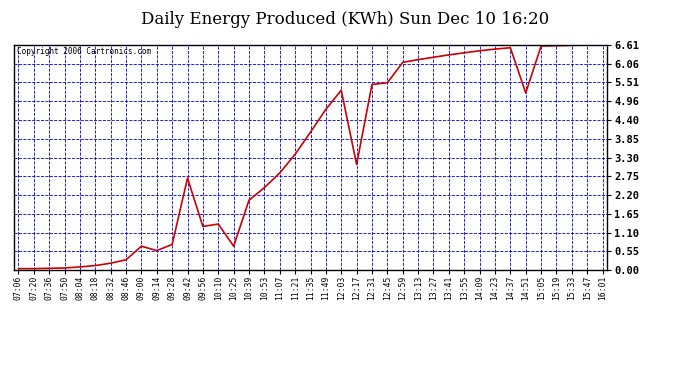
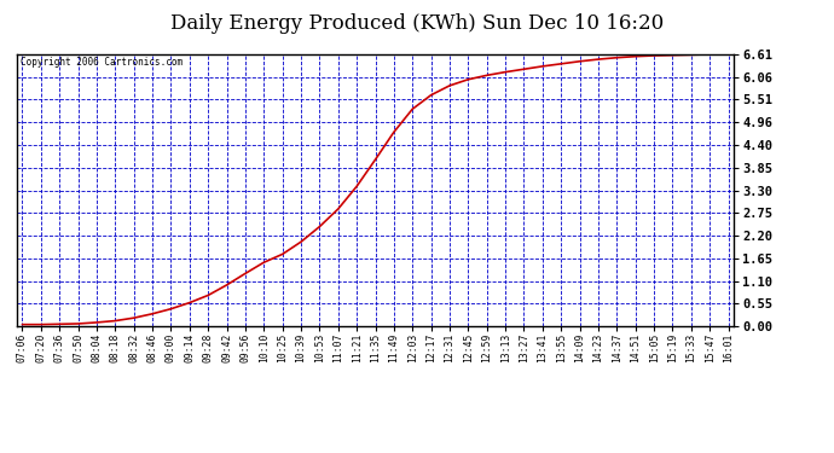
09:00: 0.70 -> 0.42
09:42: 2.70 -> 1.00
10:10: 1.35 -> 1.55
10:25: 0.70 -> 1.75
12:17: 3.10 -> 5.62
12:31: 5.45 -> 5.85
12:45: 5.50 -> 6.00
14:51: 5.20 -> 6.56
